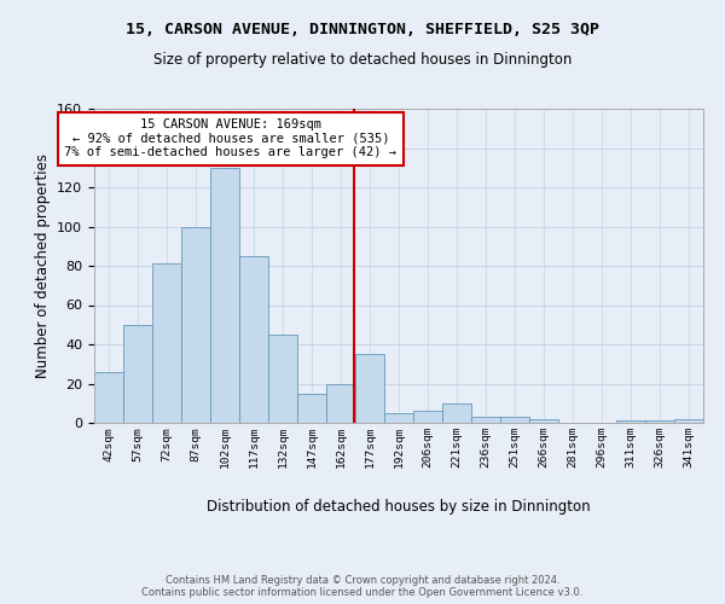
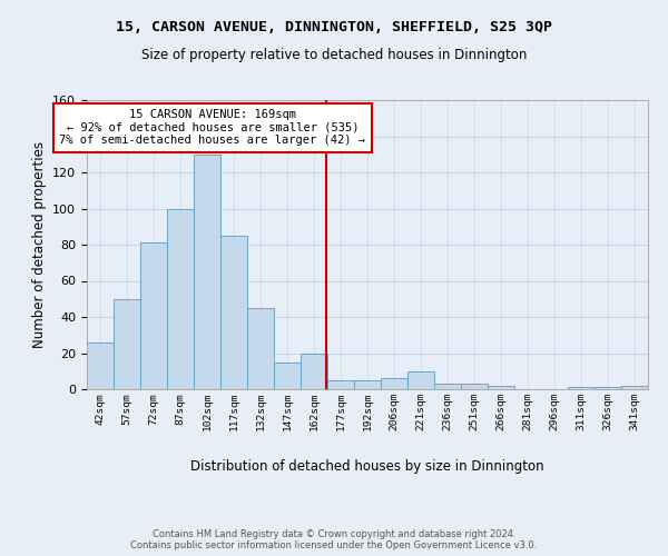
177sqm: 35 -> 5
